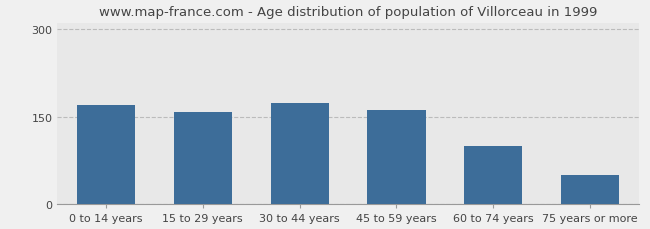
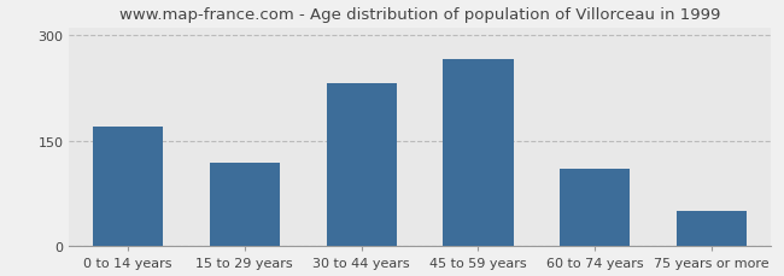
15 to 29 years: 157 -> 118
30 to 44 years: 173 -> 232
45 to 59 years: 161 -> 266
60 to 74 years: 100 -> 110
